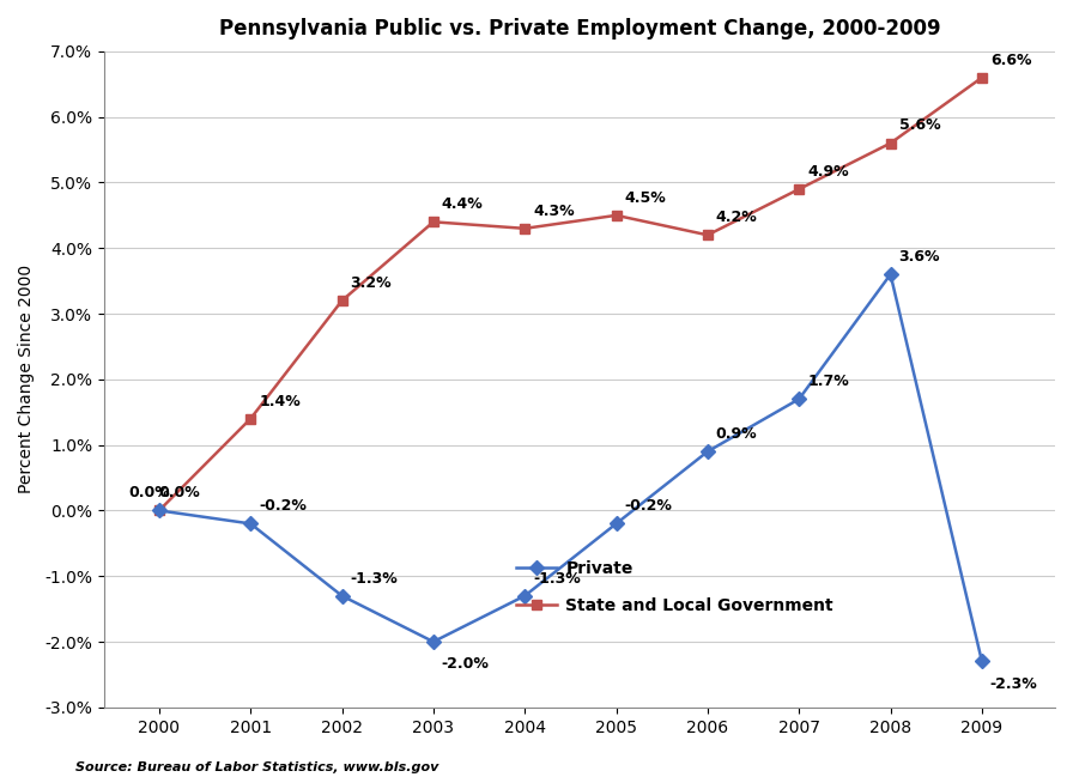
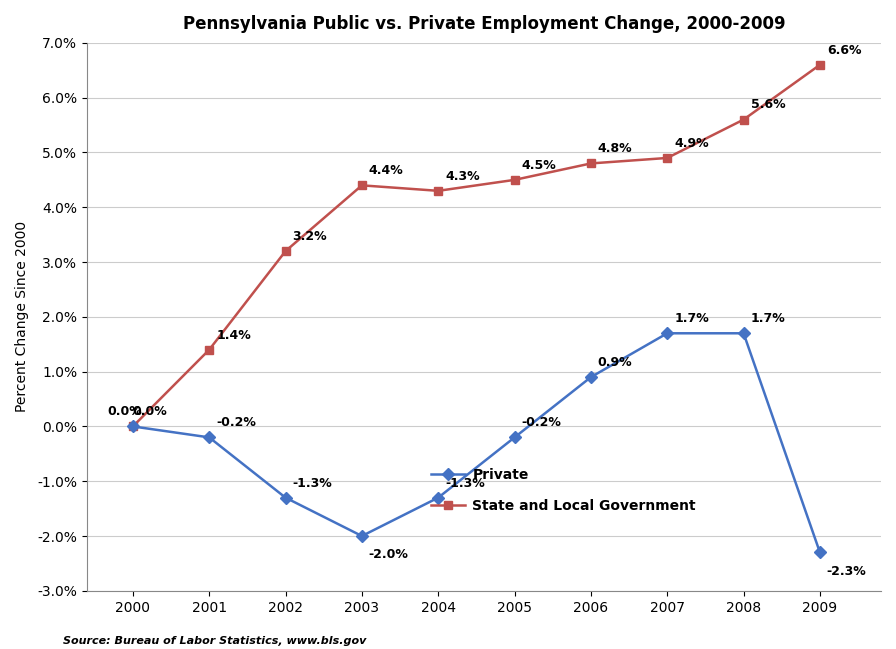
State and Local Government/2006: 4.2% -> 4.8%
Private/2008: 3.6% -> 1.7%
